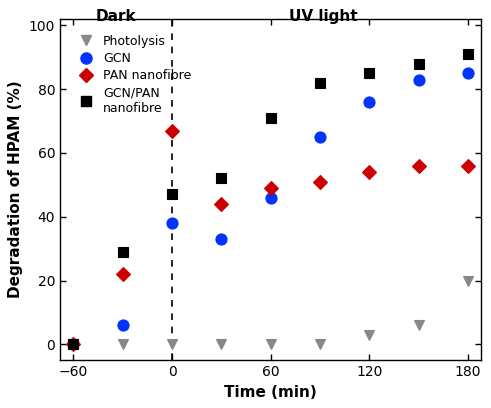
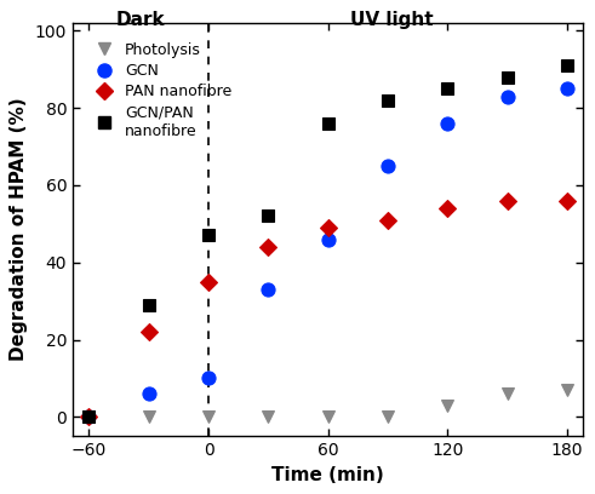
GCN/0: 38 -> 10
PAN nanofibre/0: 67 -> 35
GCN/PAN nanofibre/60: 71 -> 76
Photolysis/180: 20 -> 7
